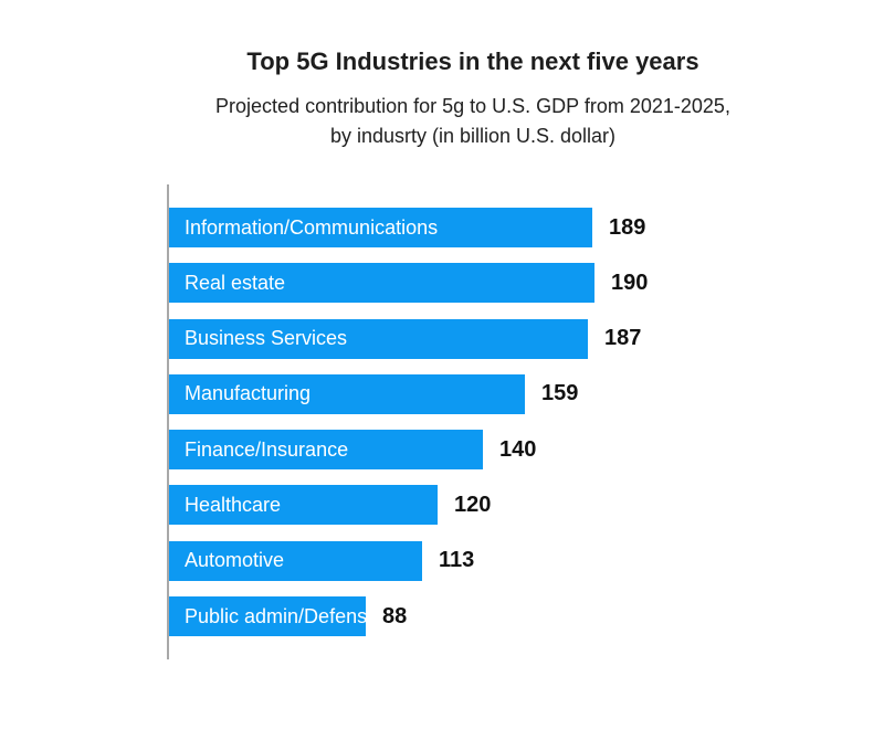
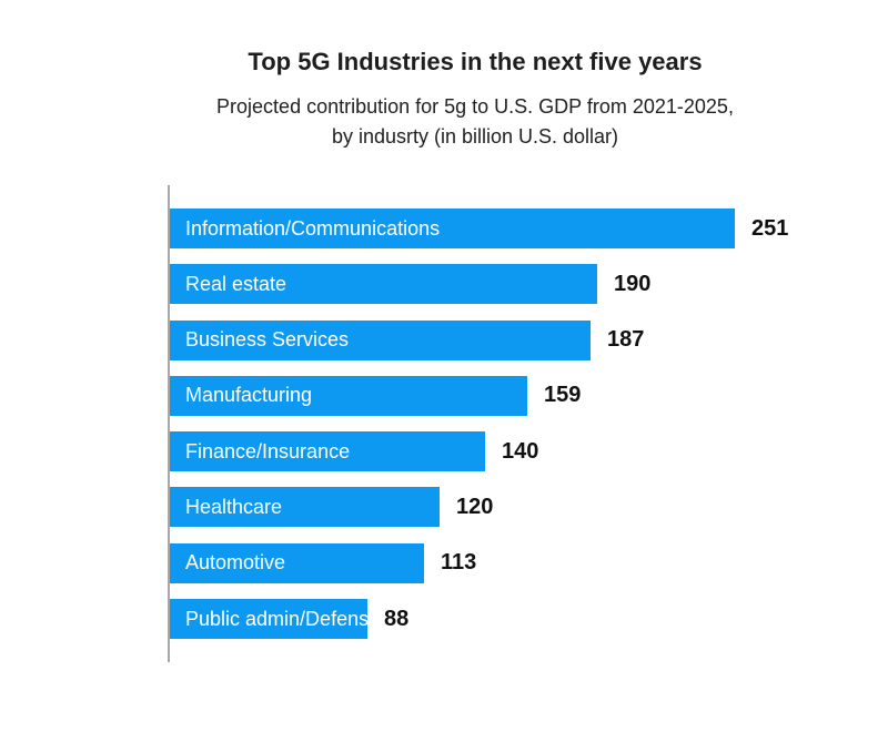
Information/Communications: 189 -> 251
